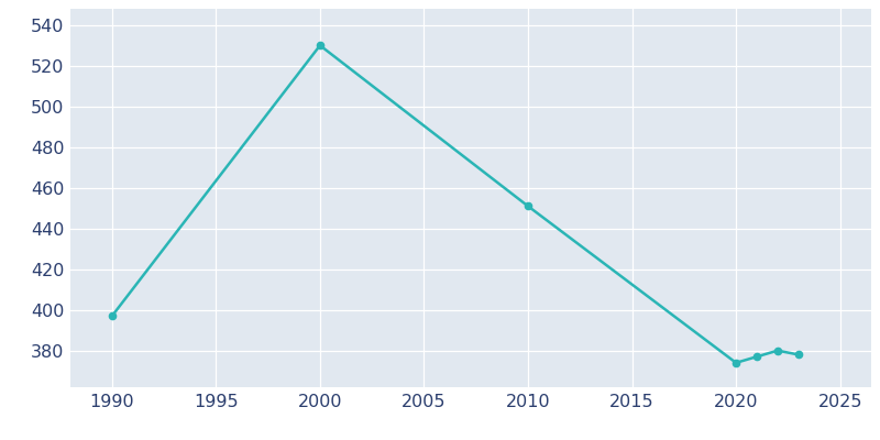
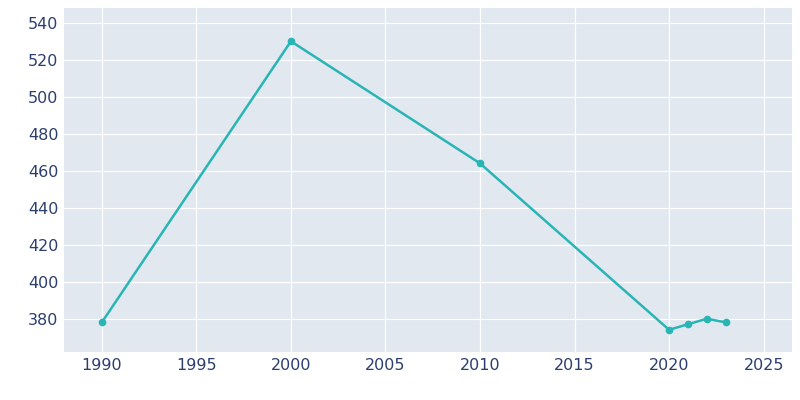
1990: 397 -> 378
2010: 451 -> 464
